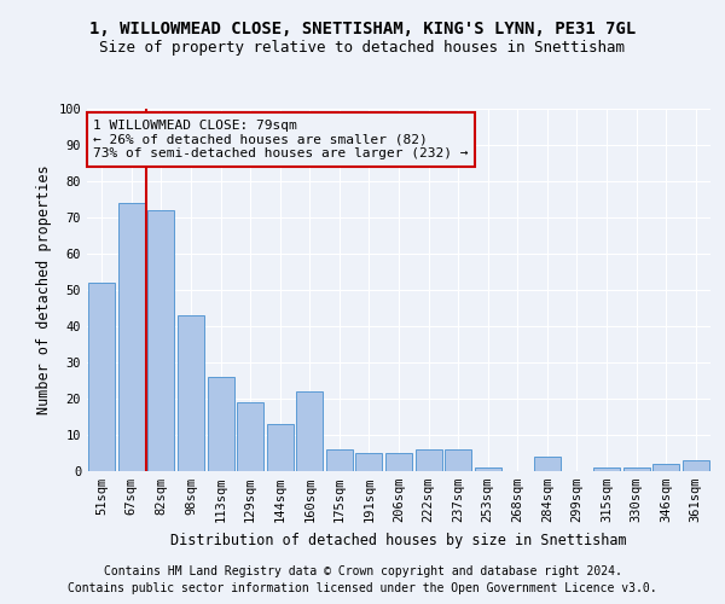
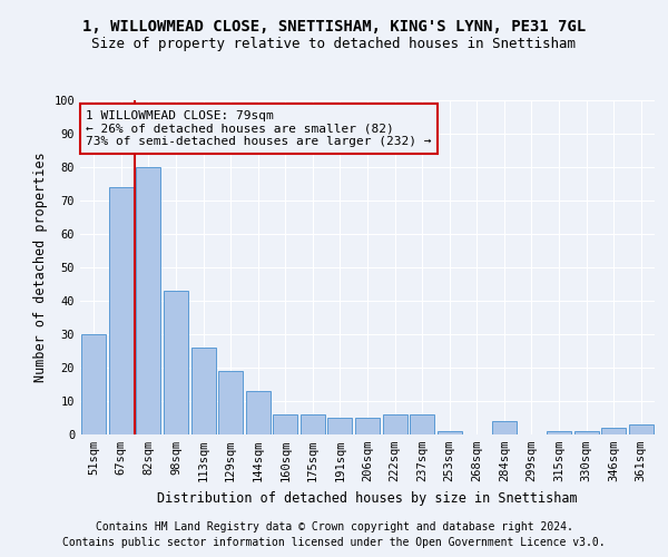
51sqm: 52 -> 30
82sqm: 72 -> 80
160sqm: 22 -> 6
